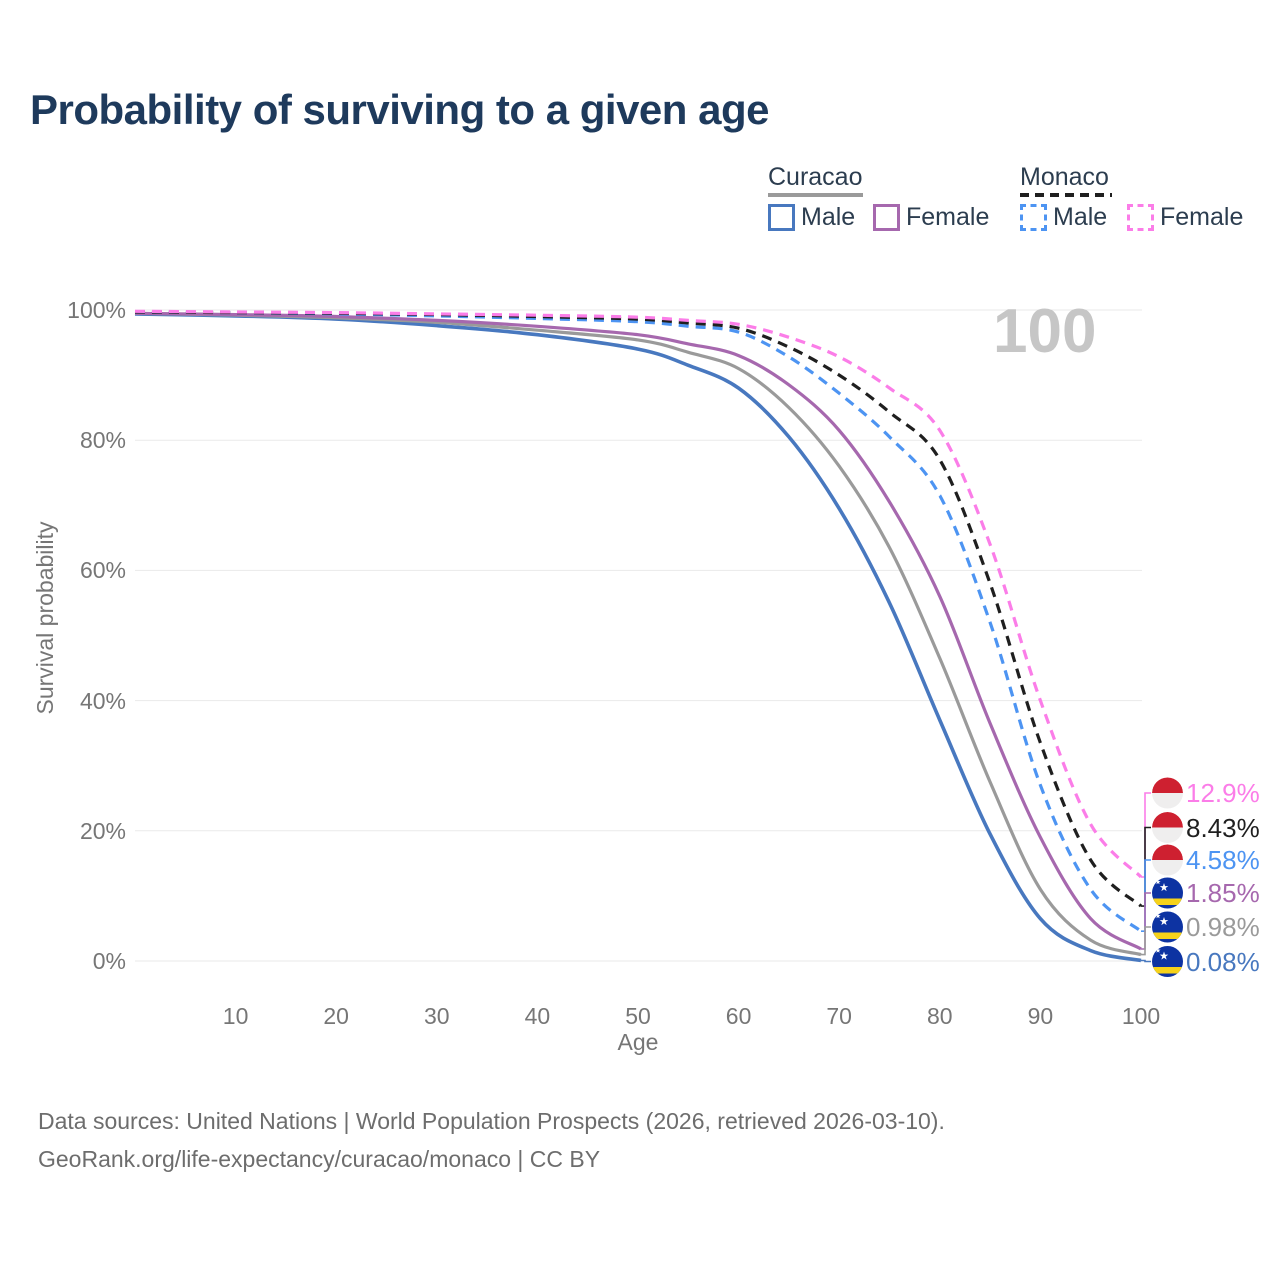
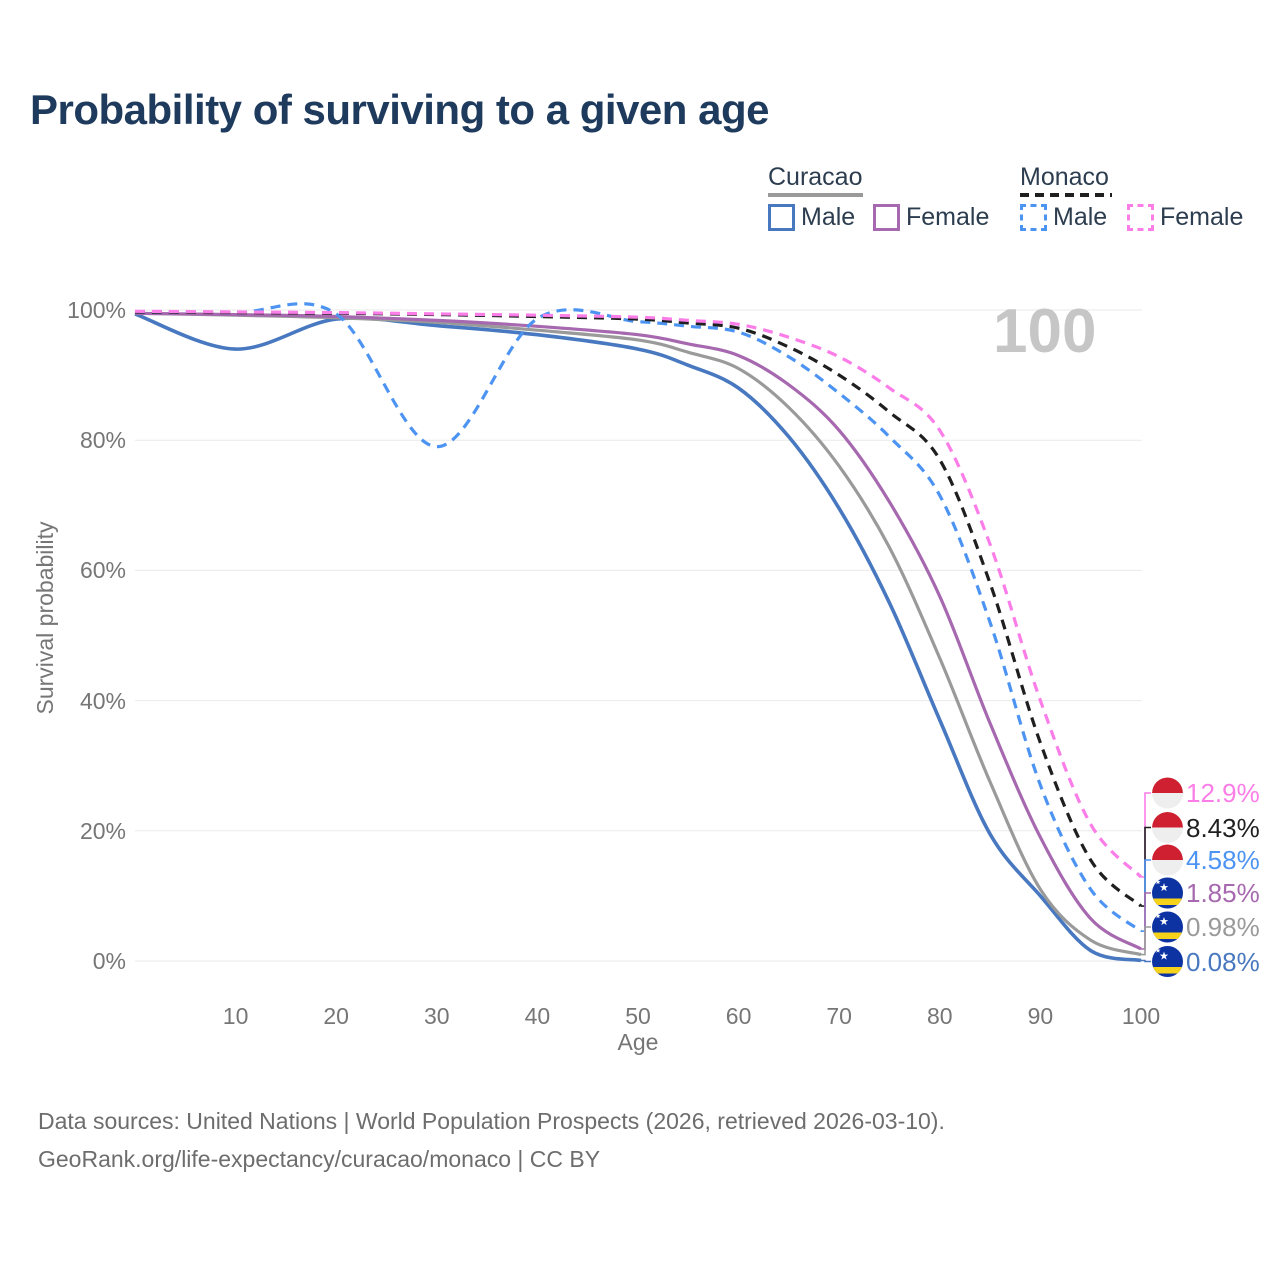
Curacao Male/10: 99% -> 94%
Monaco Male/30: 99% -> 79%
Curacao Male/90: 6% -> 10%
